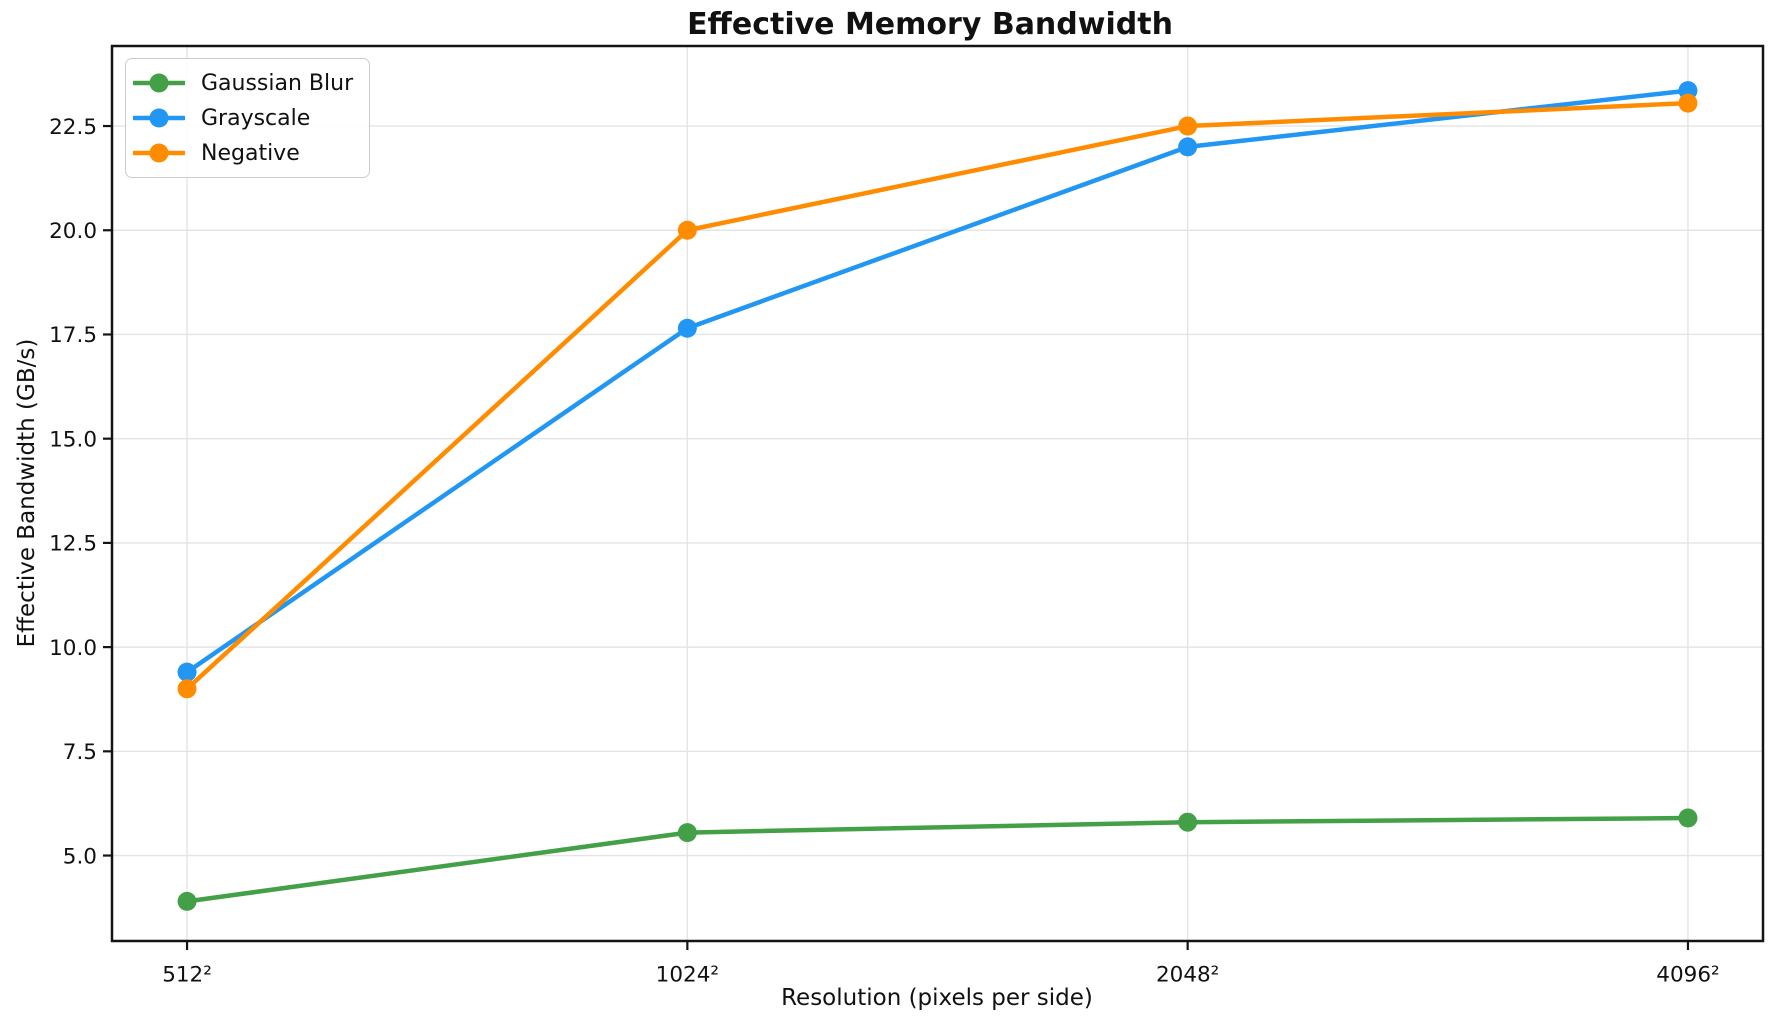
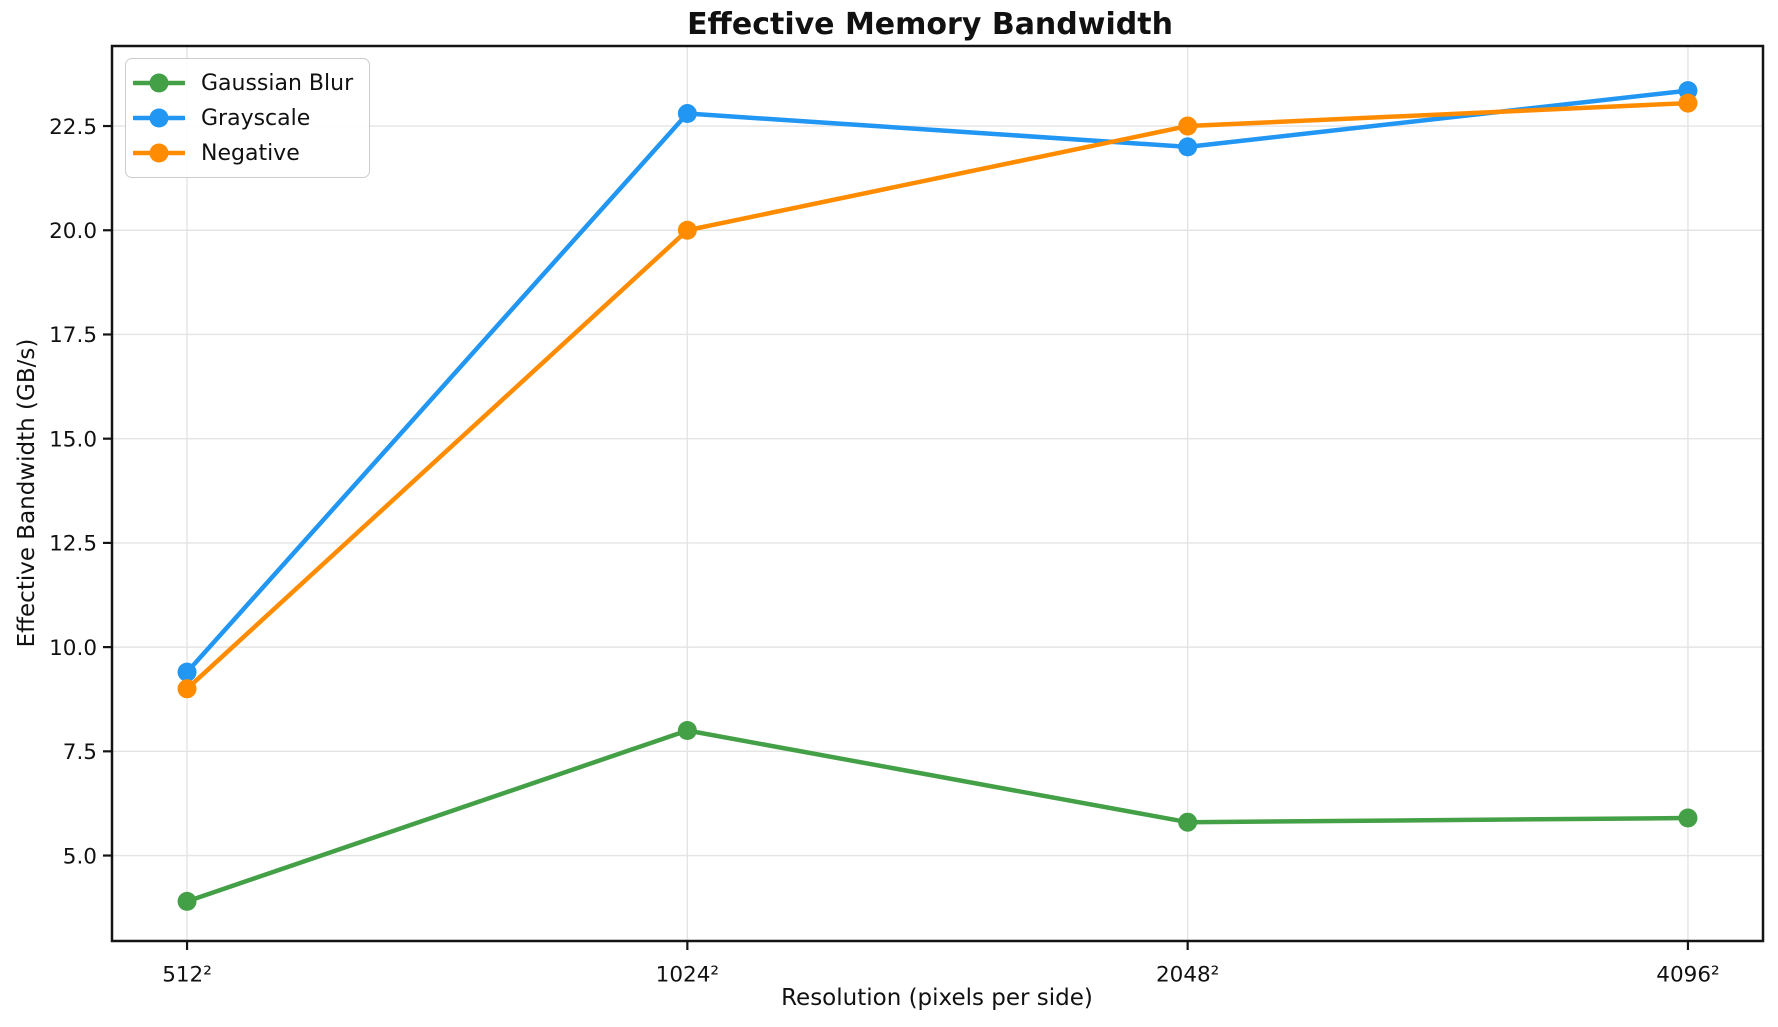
Gaussian Blur/1024²: 5.5 -> 8.0
Grayscale/1024²: 17.6 -> 22.8
